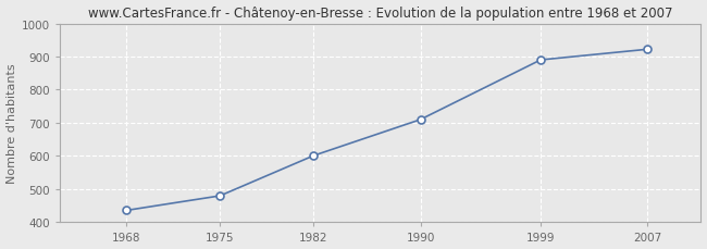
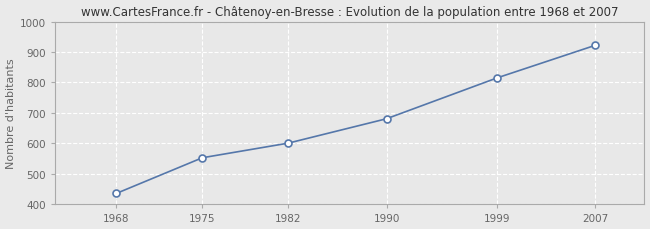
1975: 480 -> 553
1990: 710 -> 681
1999: 890 -> 815
